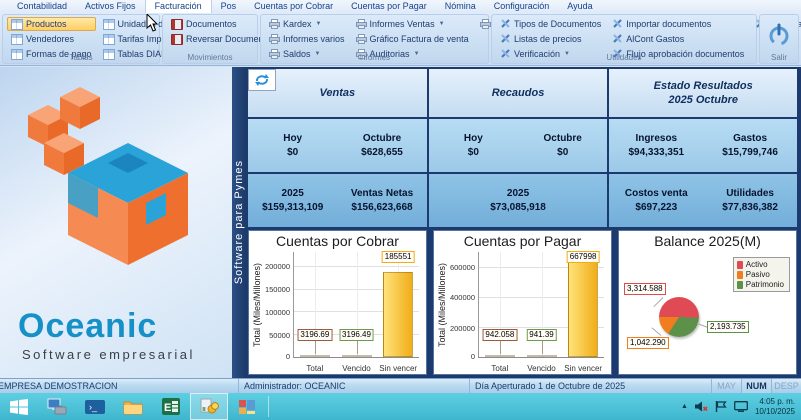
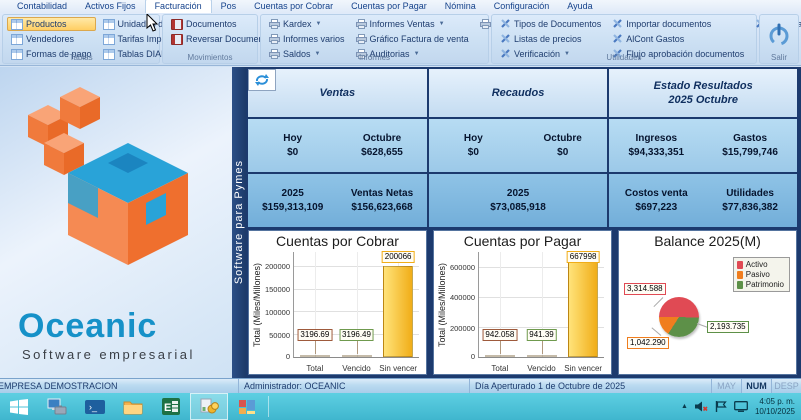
Cuentas por Cobrar/Sin vencer: 185551 -> 200066
